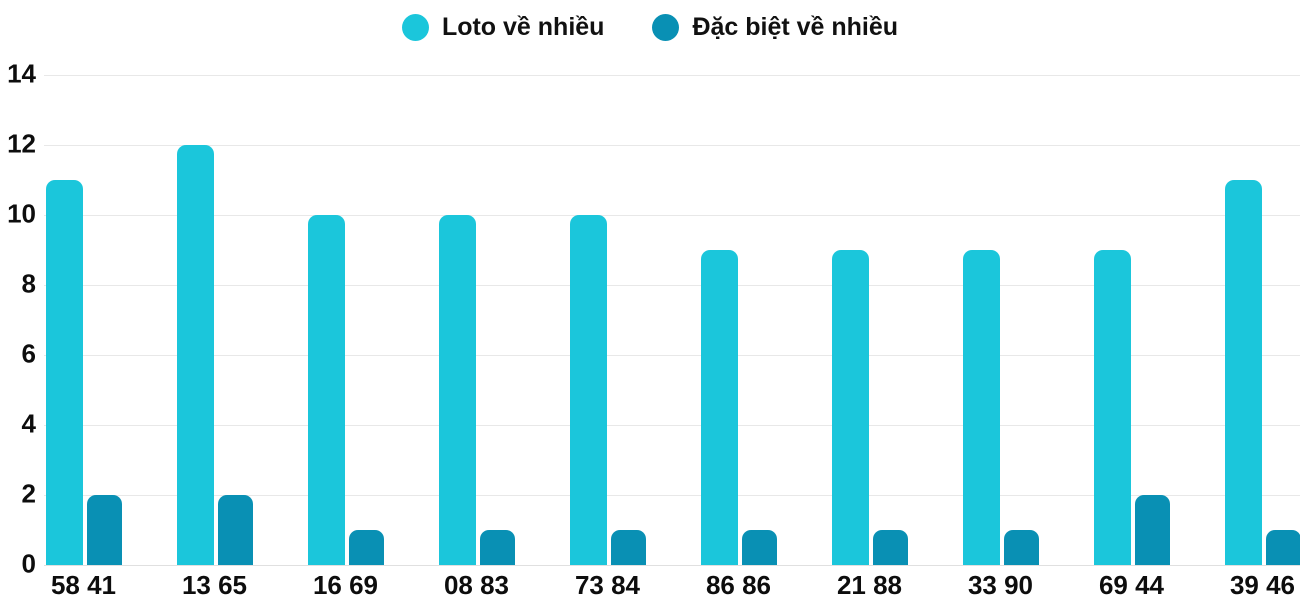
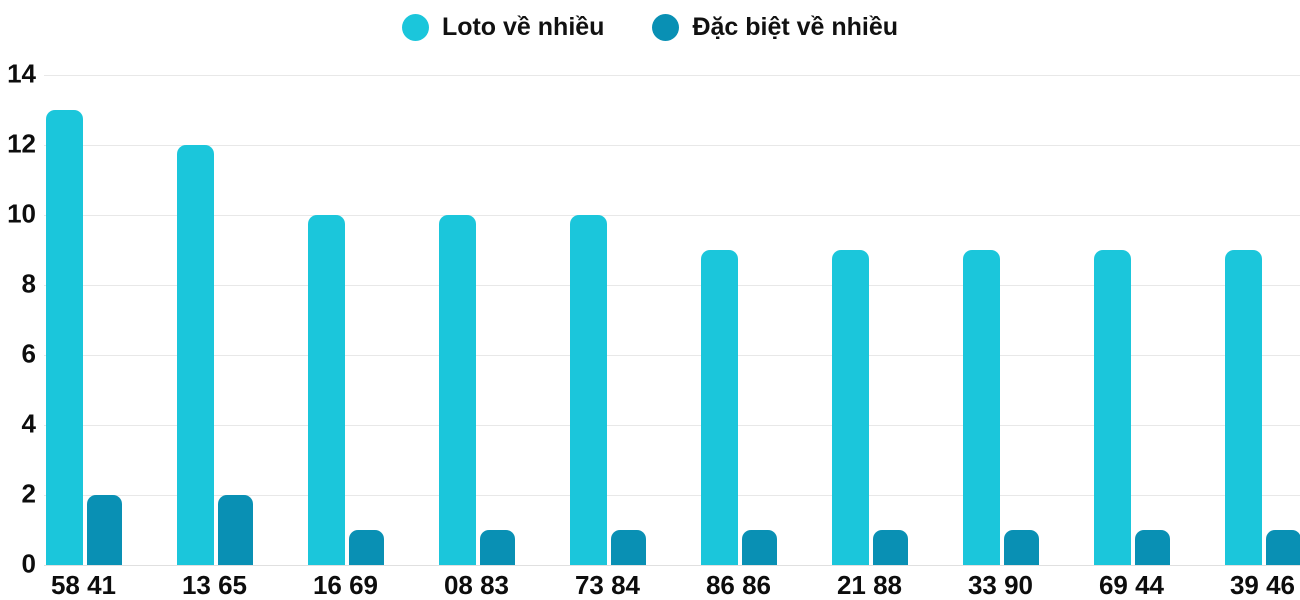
Loto về nhiều/58 41: 11 -> 13
Đặc biệt về nhiều/69 44: 2 -> 1
Loto về nhiều/39 46: 11 -> 9
